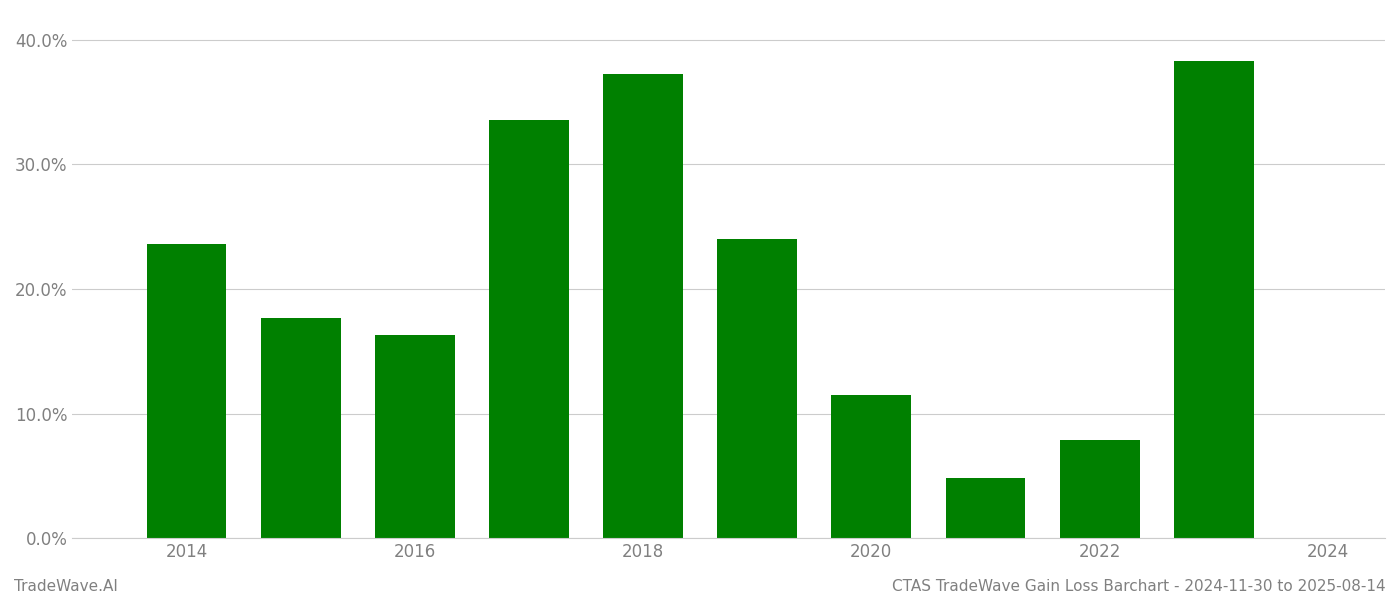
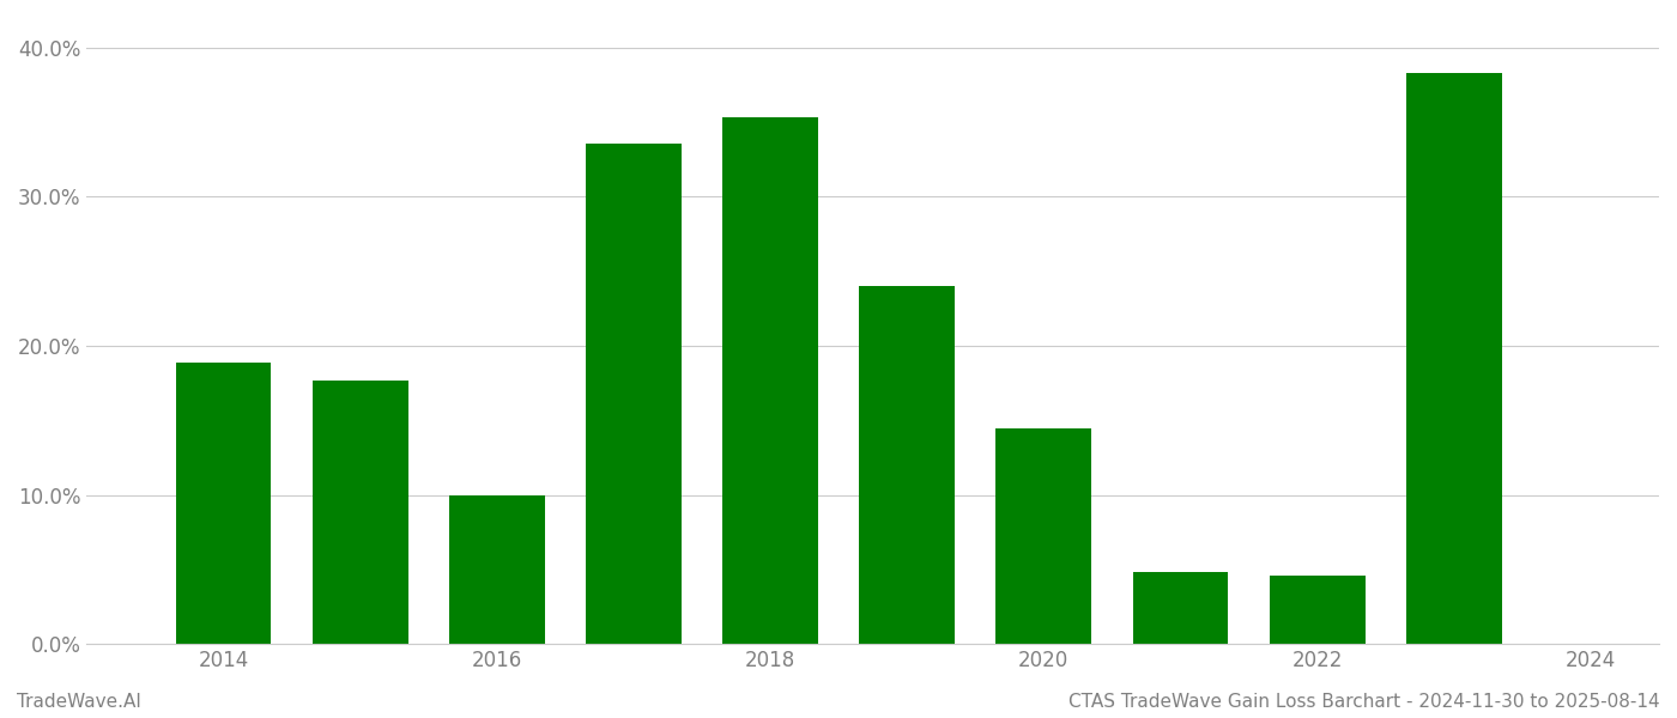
2014: 23.6% -> 18.9%
2016: 16.3% -> 10.0%
2018: 37.3% -> 35.3%
2020: 11.5% -> 14.5%
2022: 7.9% -> 4.6%
